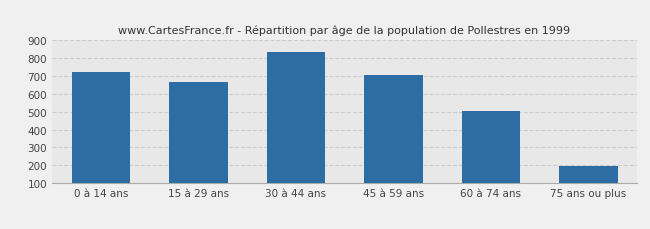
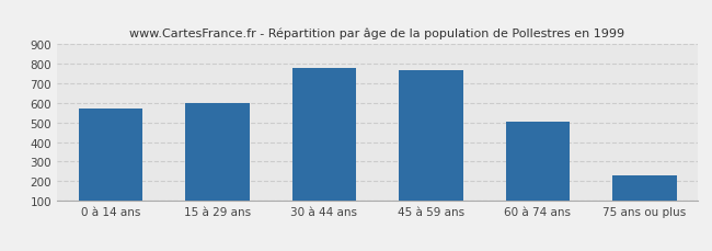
0 à 14 ans: 720 -> 570
15 à 29 ans: 660 -> 600
30 à 44 ans: 840 -> 780
45 à 59 ans: 710 -> 770
75 ans ou plus: 200 -> 230
